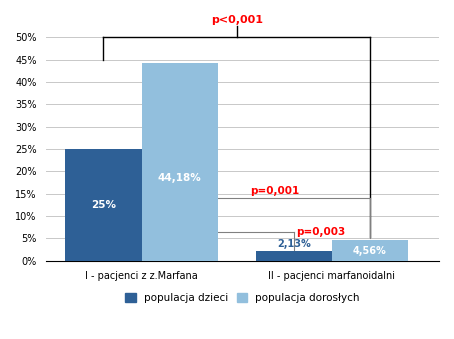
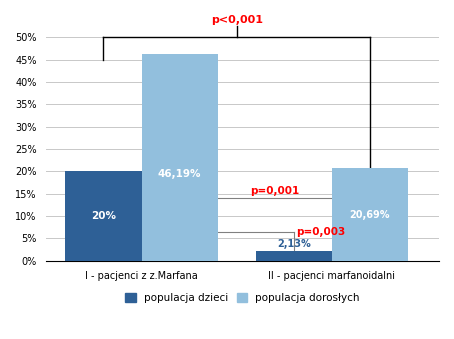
populacja dzieci/I - pacjenci z z.Marfana: 25% -> 20%
populacja dorosłych/I - pacjenci z z.Marfana: 44,18% -> 46,19%
populacja dorosłych/II - pacjenci marfanoidalni: 4,56% -> 20,69%
